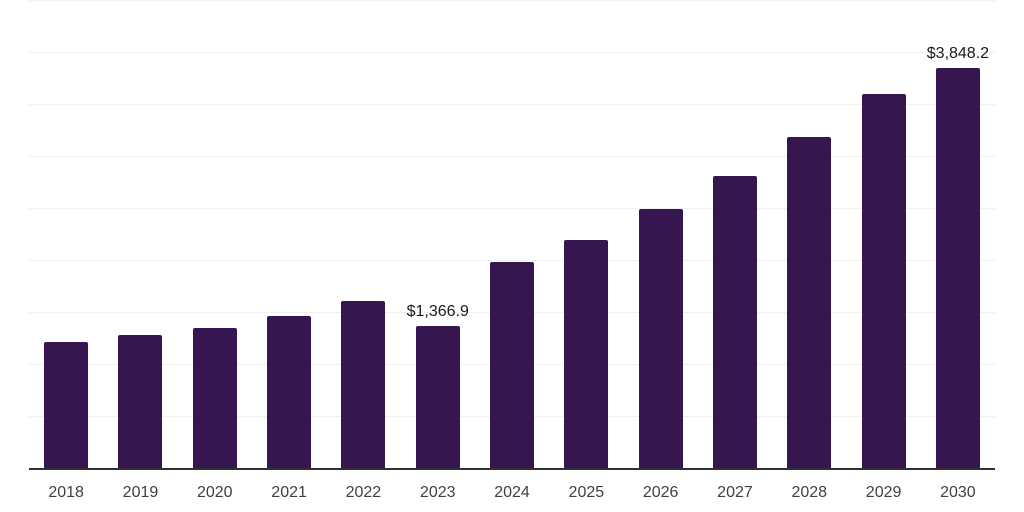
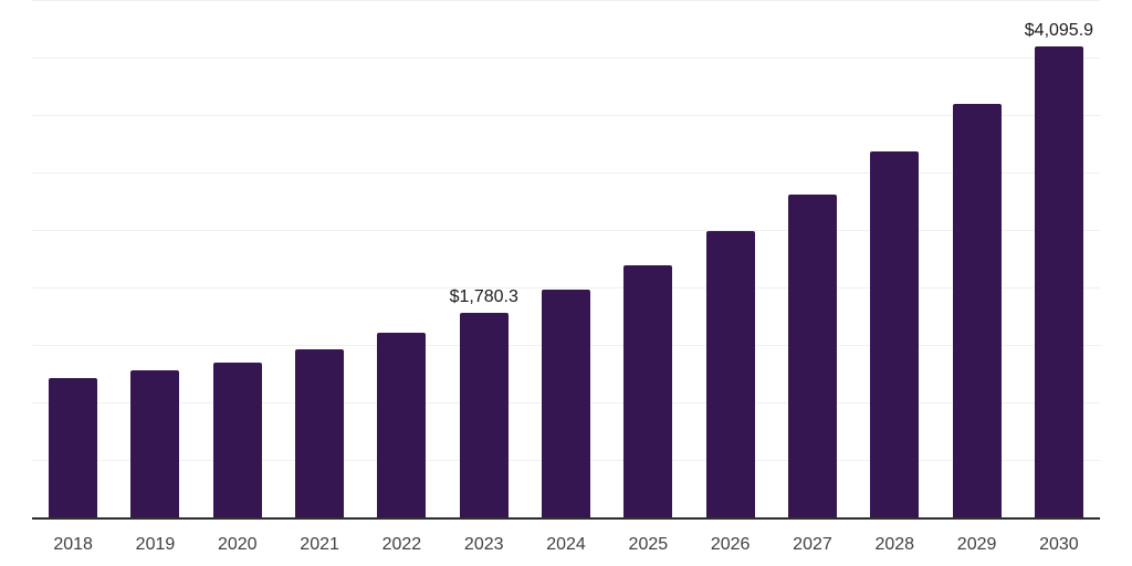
2023: $1,366.9 -> $1,780.3
2030: $3,848.2 -> $4,095.9
